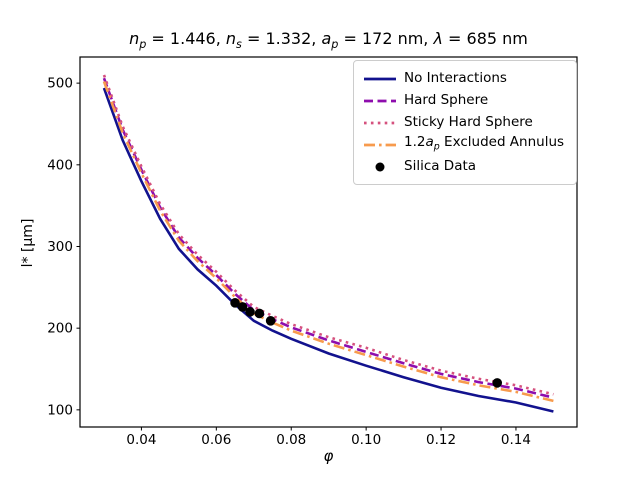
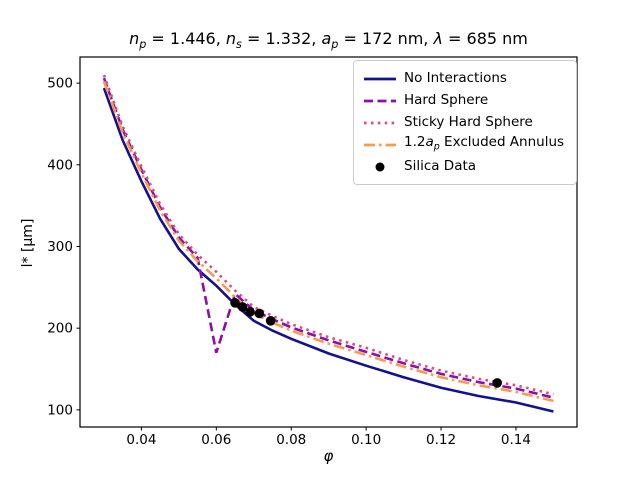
Hard Sphere/0.06: 260 -> 170
